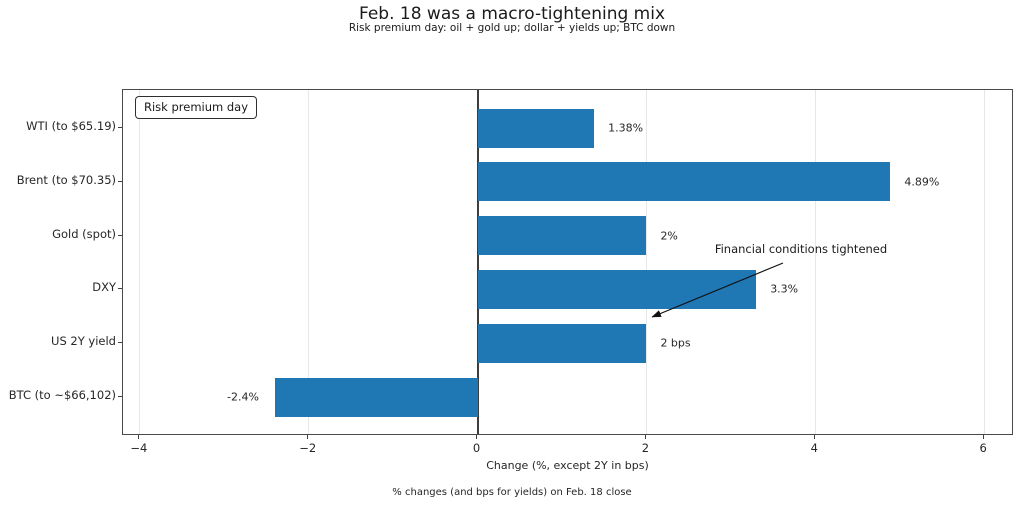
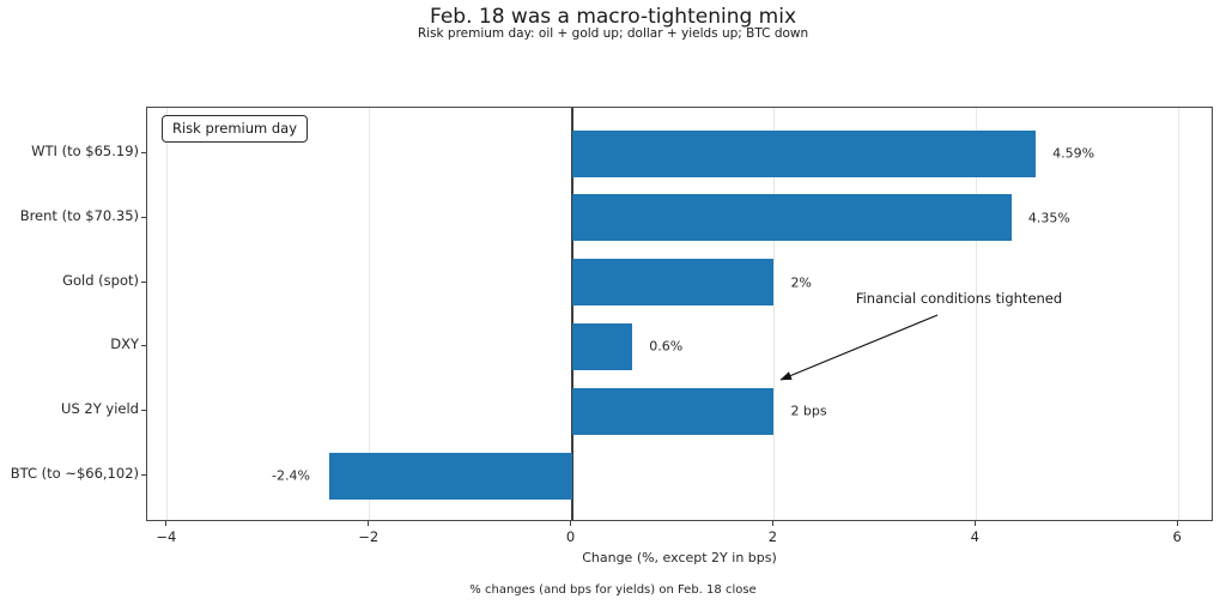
WTI (to $65.19): 1.38% -> 4.59%
Brent (to $70.35): 4.89% -> 4.35%
DXY: 3.3% -> 0.6%
